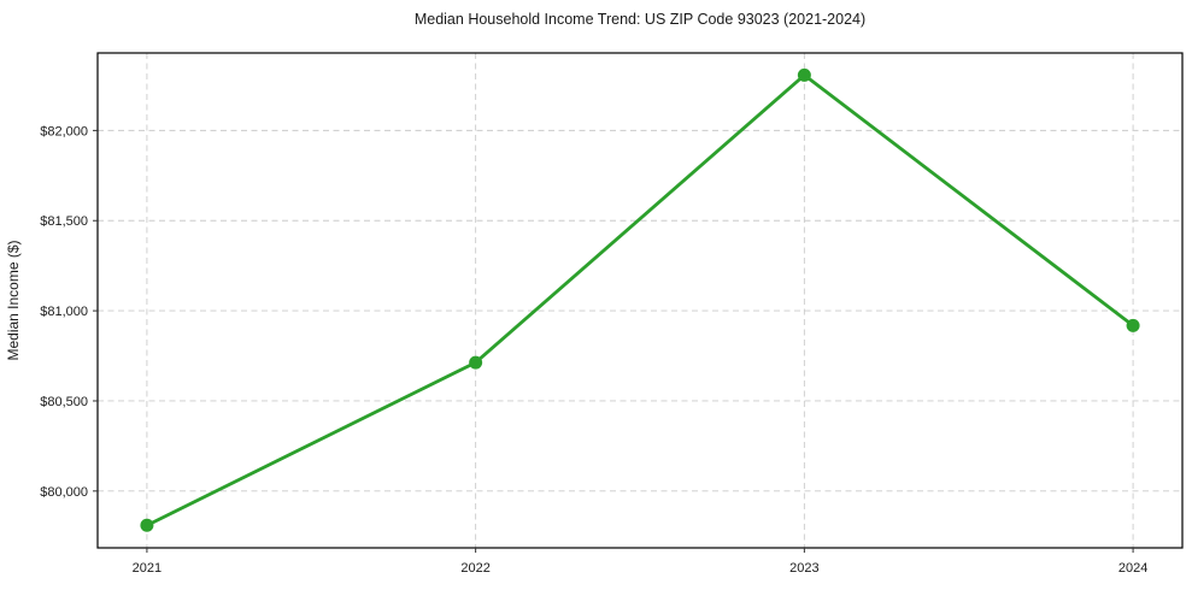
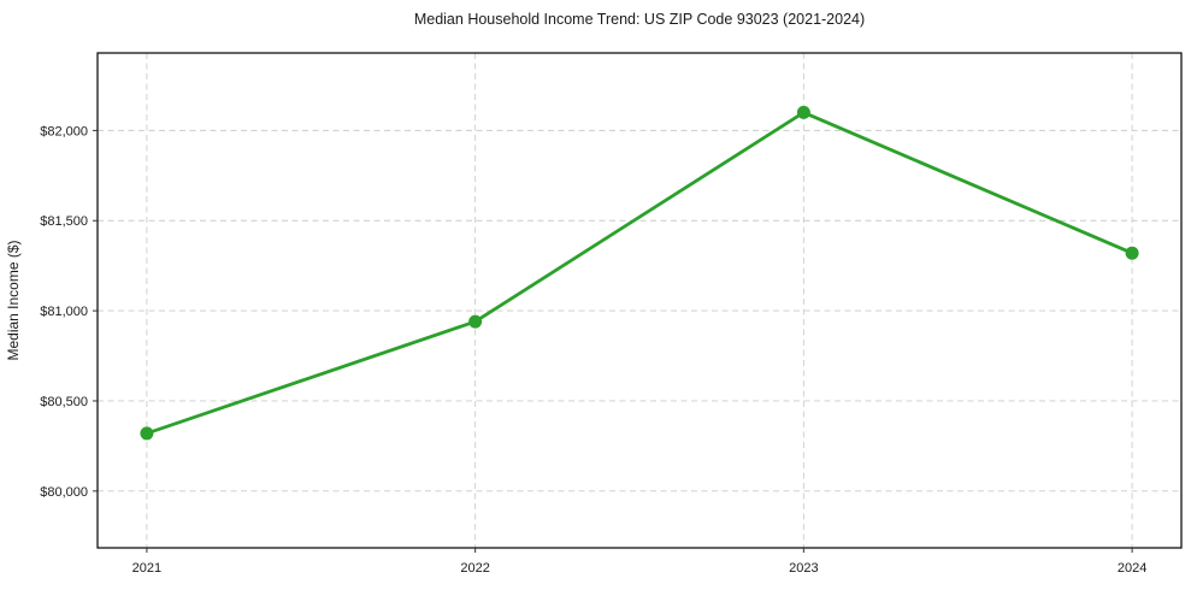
2021: $79810 -> $80320
2022: $80710 -> $80940
2023: $82310 -> $82100
2024: $80920 -> $81320
